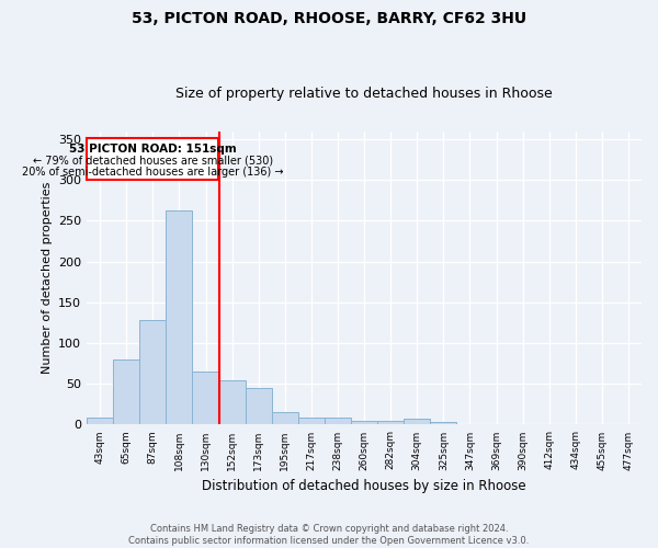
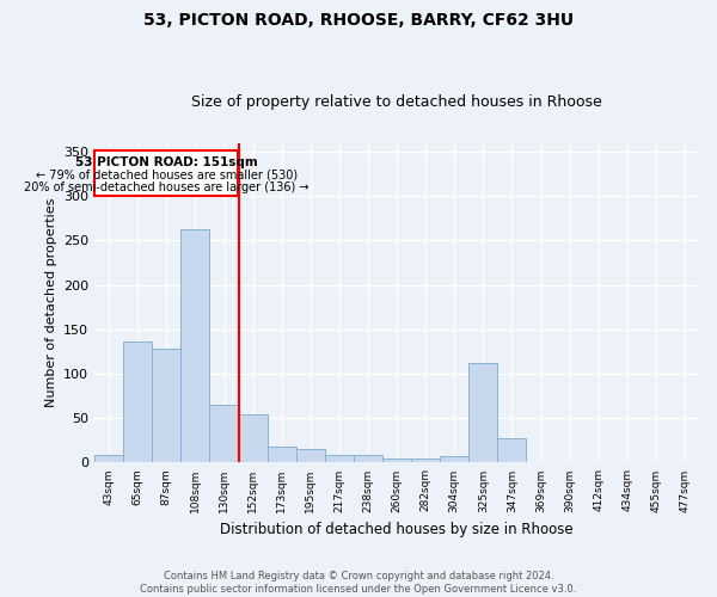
65sqm: 80 -> 136
173sqm: 45 -> 18
325sqm: 3 -> 112
347sqm: 1 -> 28
